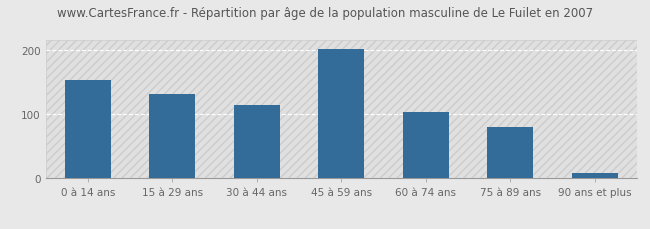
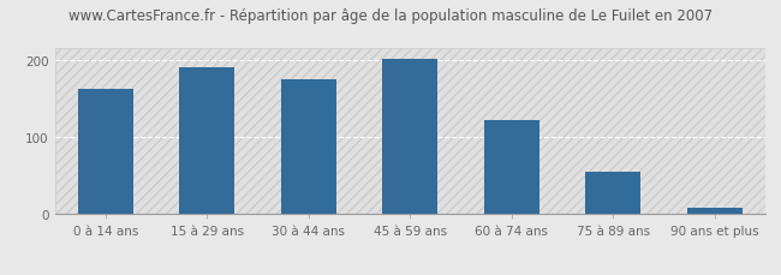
0 à 14 ans: 154 -> 163
15 à 29 ans: 132 -> 190
30 à 44 ans: 114 -> 175
60 à 74 ans: 104 -> 122
75 à 89 ans: 80 -> 55
